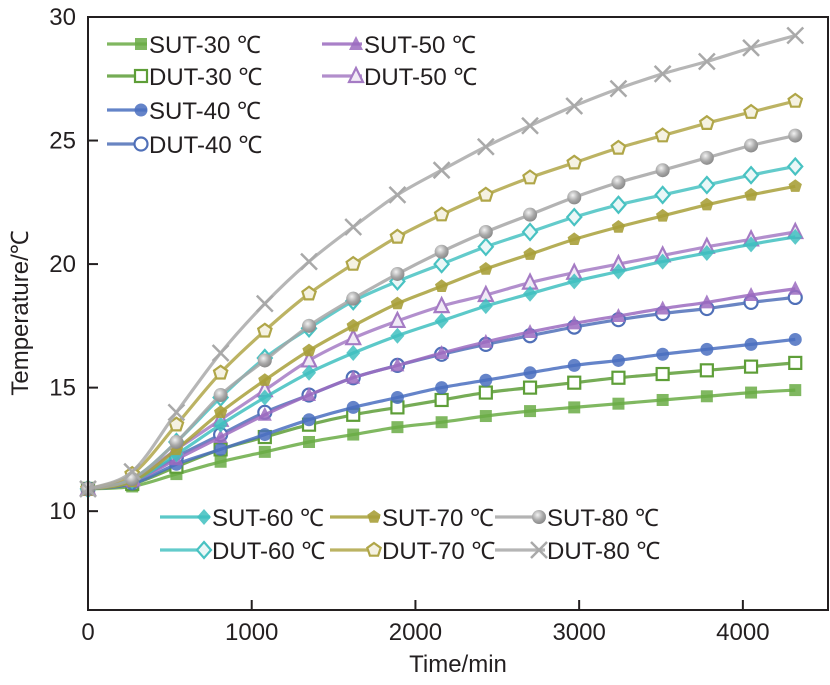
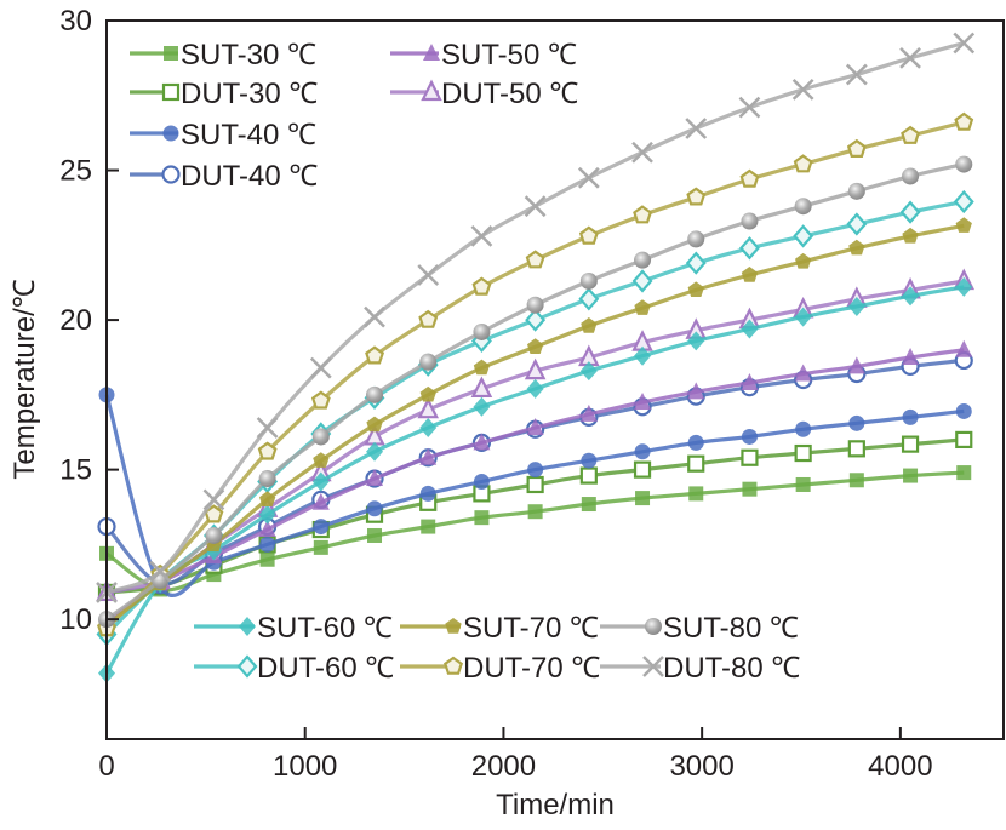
SUT-30 ℃/0: 10.9 -> 12.2
SUT-40 ℃/0: 10.9 -> 17.5
DUT-40 ℃/0: 10.9 -> 13.1
SUT-50 ℃/0: 10.9 -> 9.9
SUT-60 ℃/0: 10.9 -> 8.2
DUT-60 ℃/0: 10.9 -> 9.5
SUT-70 ℃/0: 10.9 -> 9.8
DUT-70 ℃/0: 10.9 -> 9.7
SUT-80 ℃/0: 10.9 -> 10.0
